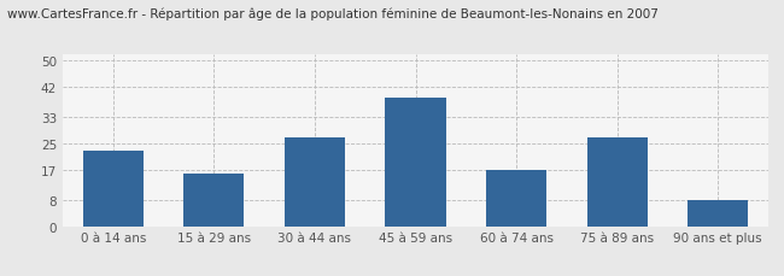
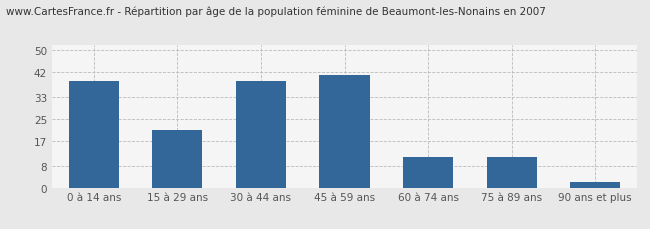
0 à 14 ans: 23 -> 39
15 à 29 ans: 16 -> 21
30 à 44 ans: 27 -> 39
45 à 59 ans: 39 -> 41
60 à 74 ans: 17 -> 11
75 à 89 ans: 27 -> 11
90 ans et plus: 8 -> 2
